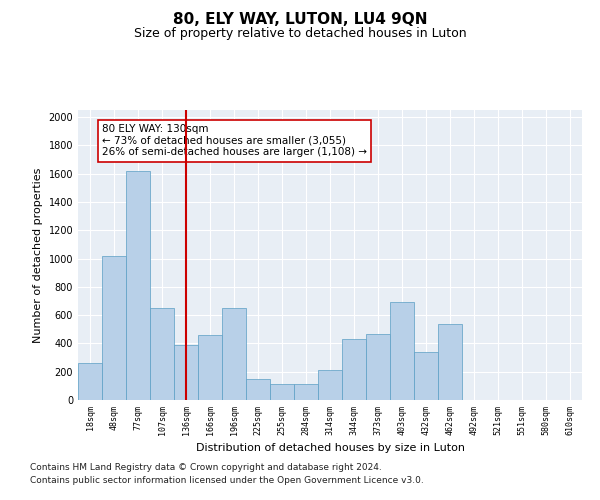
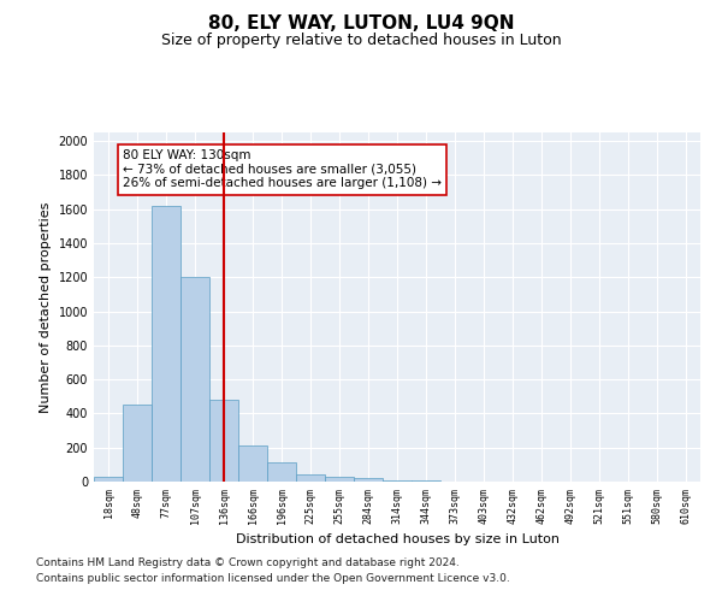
18sqm: 260 -> 30
48sqm: 1020 -> 450
107sqm: 650 -> 1200
136sqm: 390 -> 480
166sqm: 460 -> 210
196sqm: 650 -> 120
225sqm: 150 -> 40
255sqm: 110 -> 30
284sqm: 110 -> 20
314sqm: 210 -> 10
344sqm: 430 -> 0
373sqm: 470 -> 0
403sqm: 690 -> 0
432sqm: 340 -> 0
462sqm: 540 -> 0
